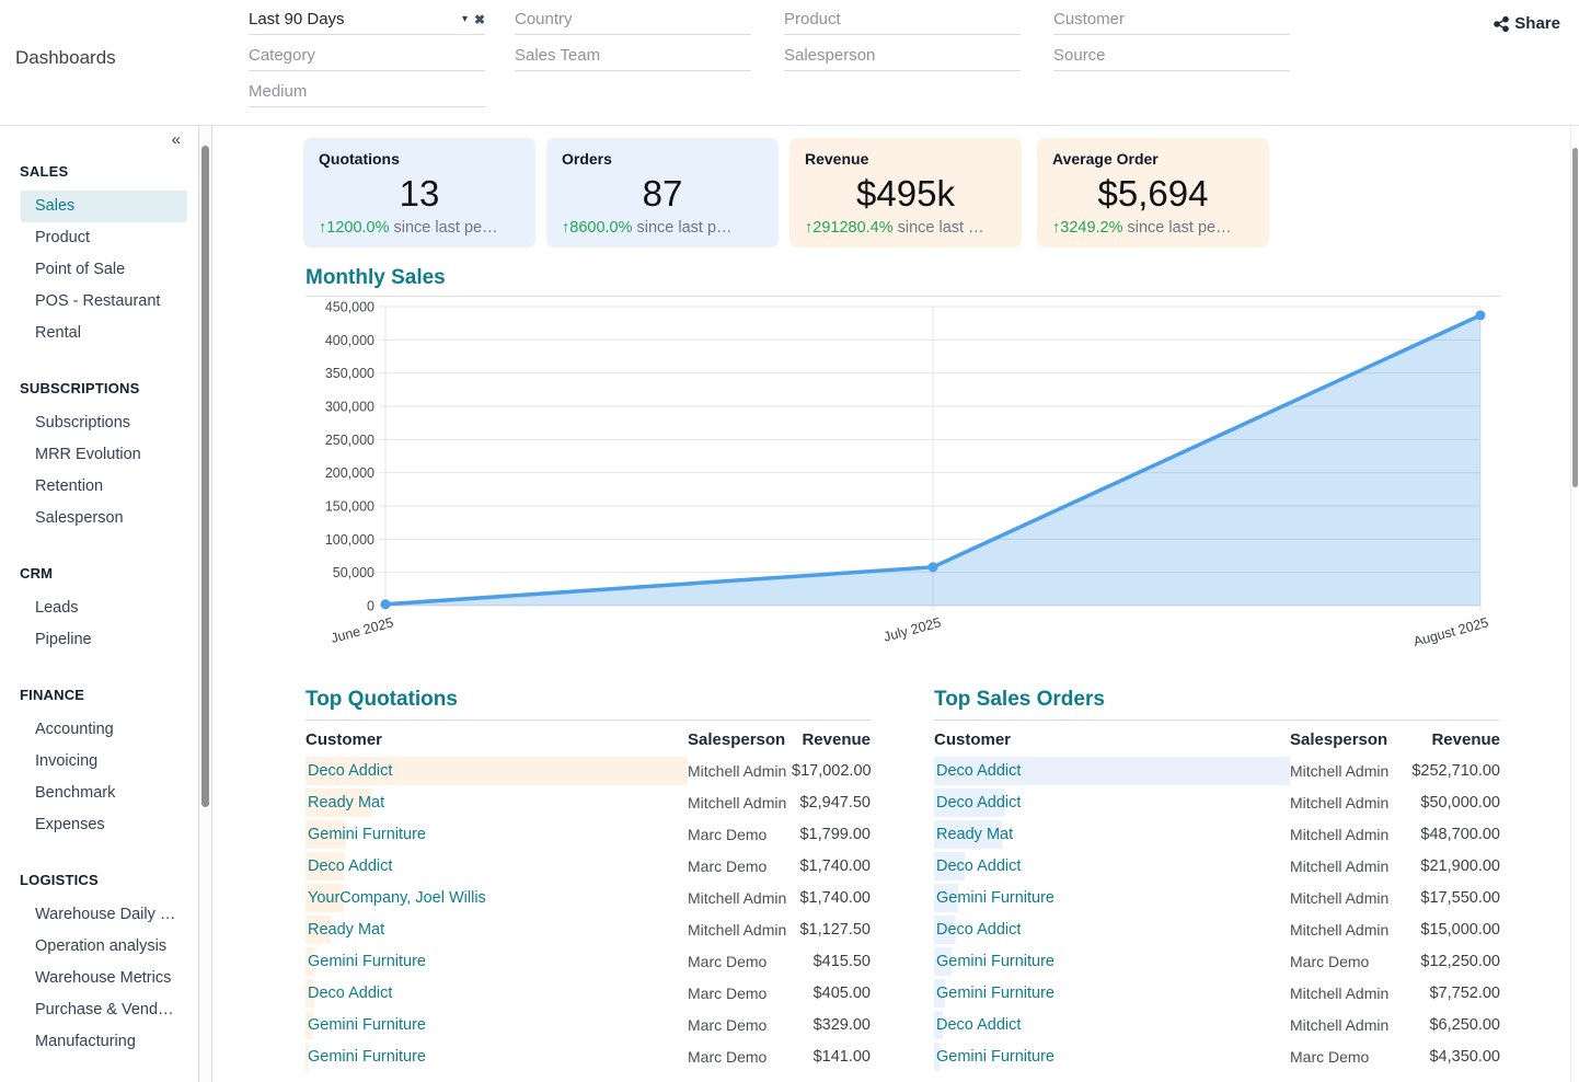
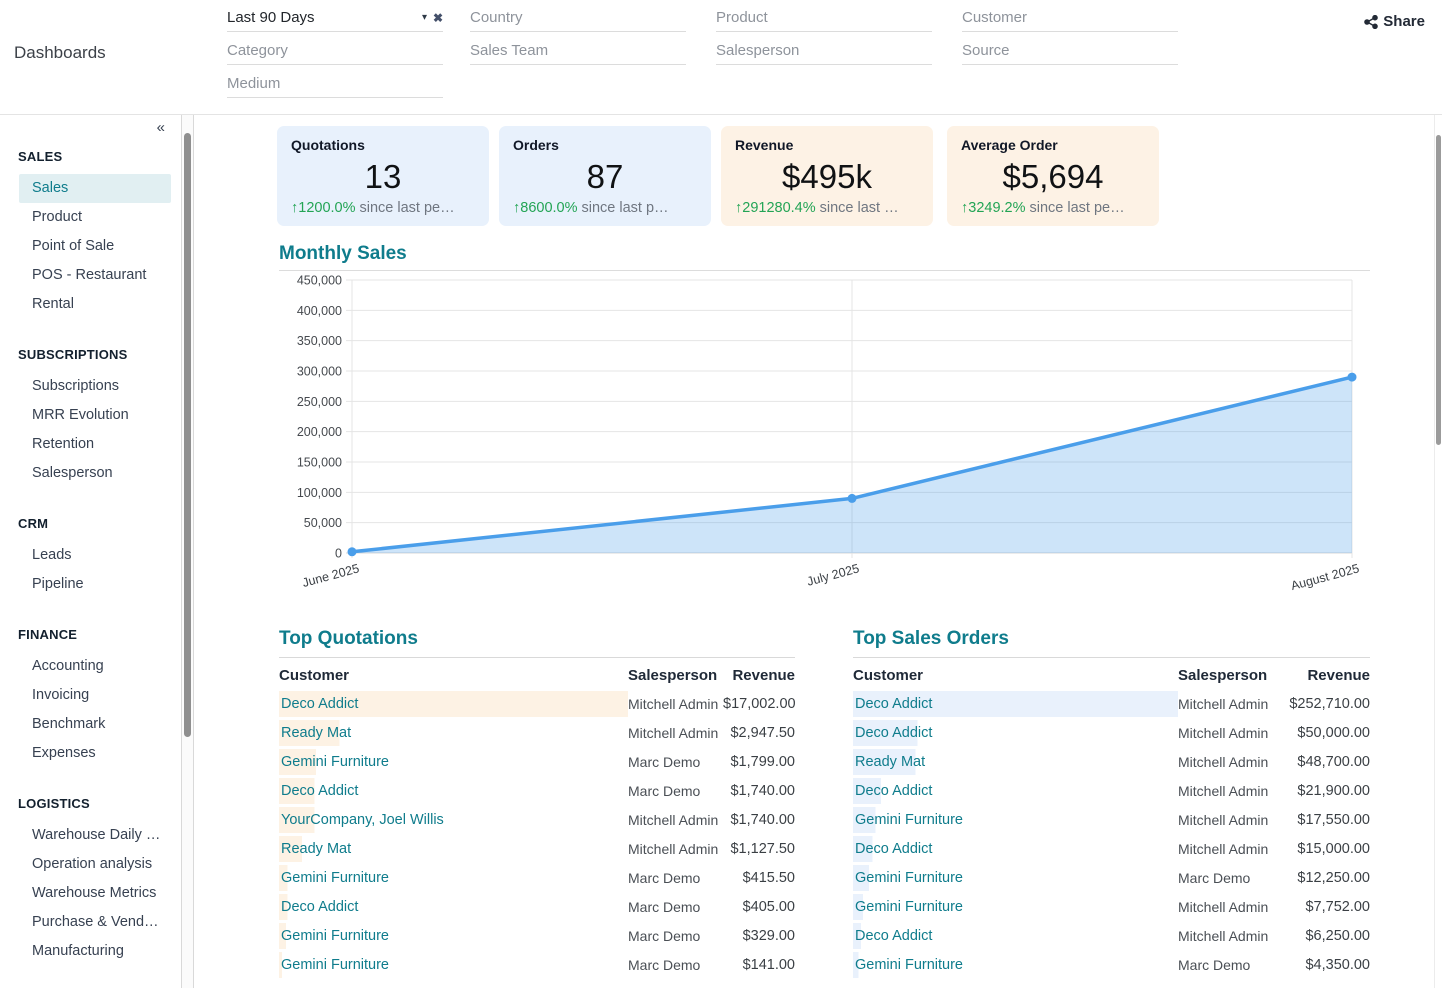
July 2025: 60000 -> 90000
August 2025: 440000 -> 290000
